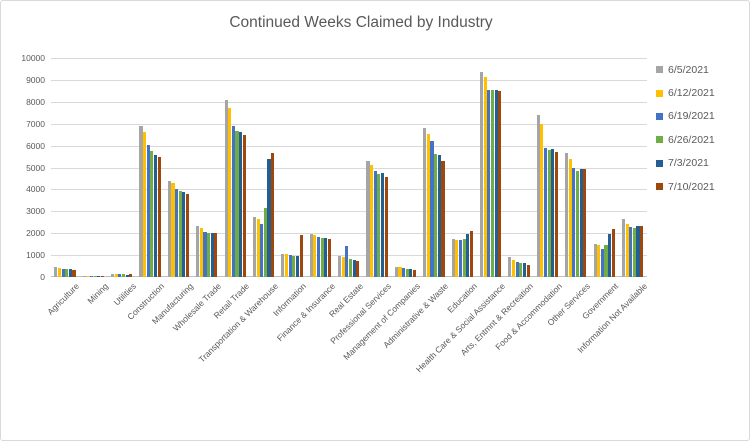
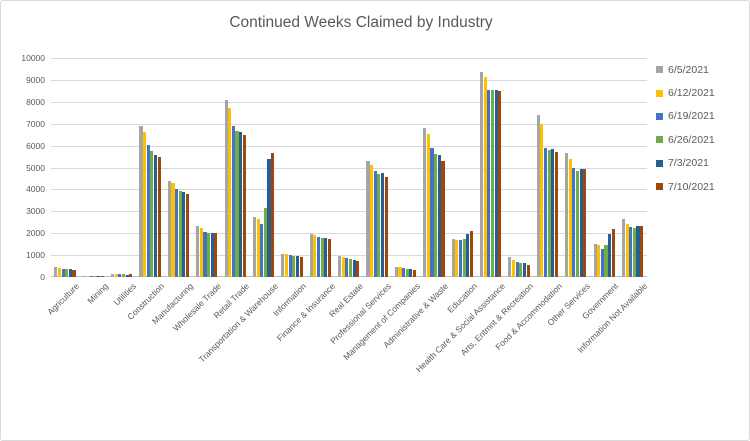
7/10/2021/Information: 1900 -> 900
6/19/2021/Real Estate: 1400 -> 800
6/19/2021/Administrative & Waste: 6200 -> 5900
